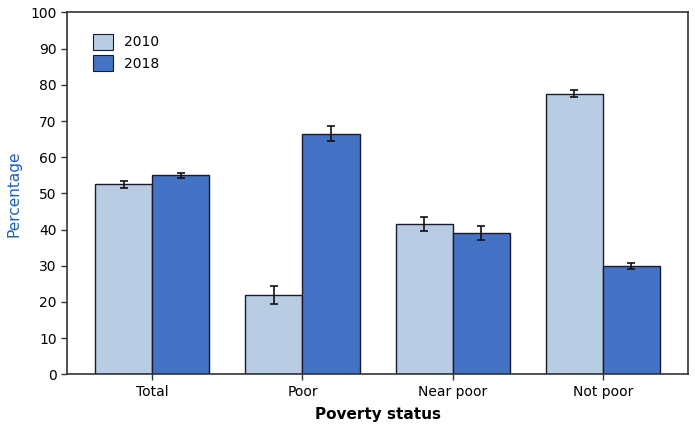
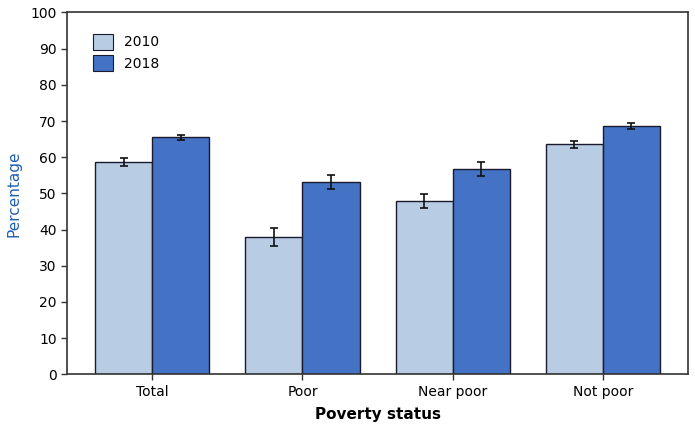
2010/Total: 52.5 -> 58.7
2018/Total: 55.0 -> 65.5
2010/Poor: 22.0 -> 37.9
2018/Poor: 66.5 -> 53.1
2010/Near poor: 41.5 -> 47.9
2018/Near poor: 39.0 -> 56.7
2010/Not poor: 77.5 -> 63.6
2018/Not poor: 30.0 -> 68.7
